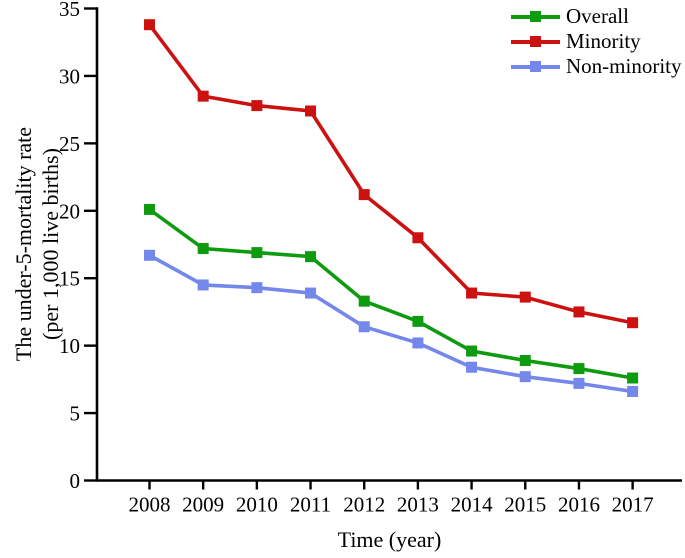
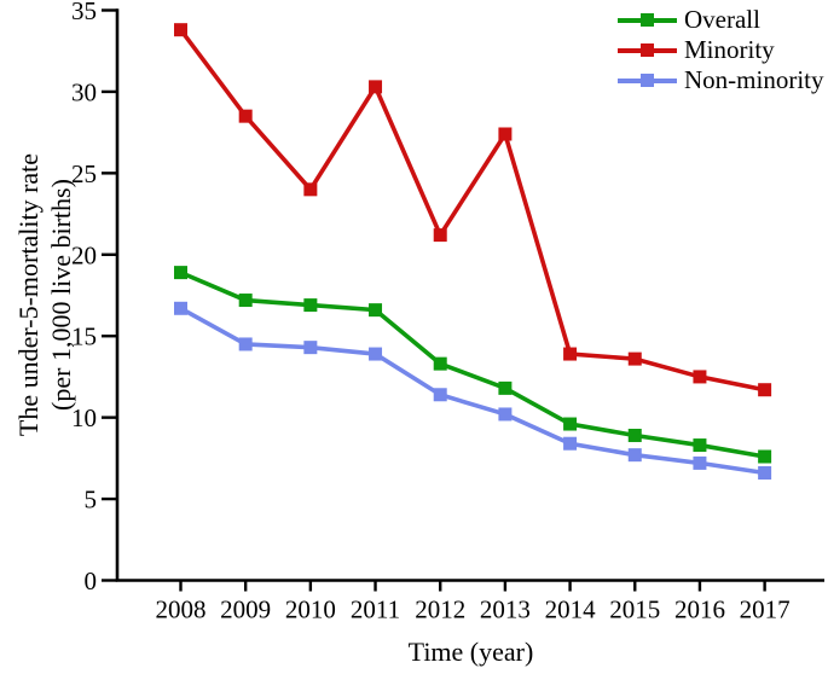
Overall/2008: 20.1 -> 18.9
Minority/2010: 27.8 -> 24.0
Minority/2011: 27.4 -> 30.3
Minority/2013: 18.0 -> 27.4
